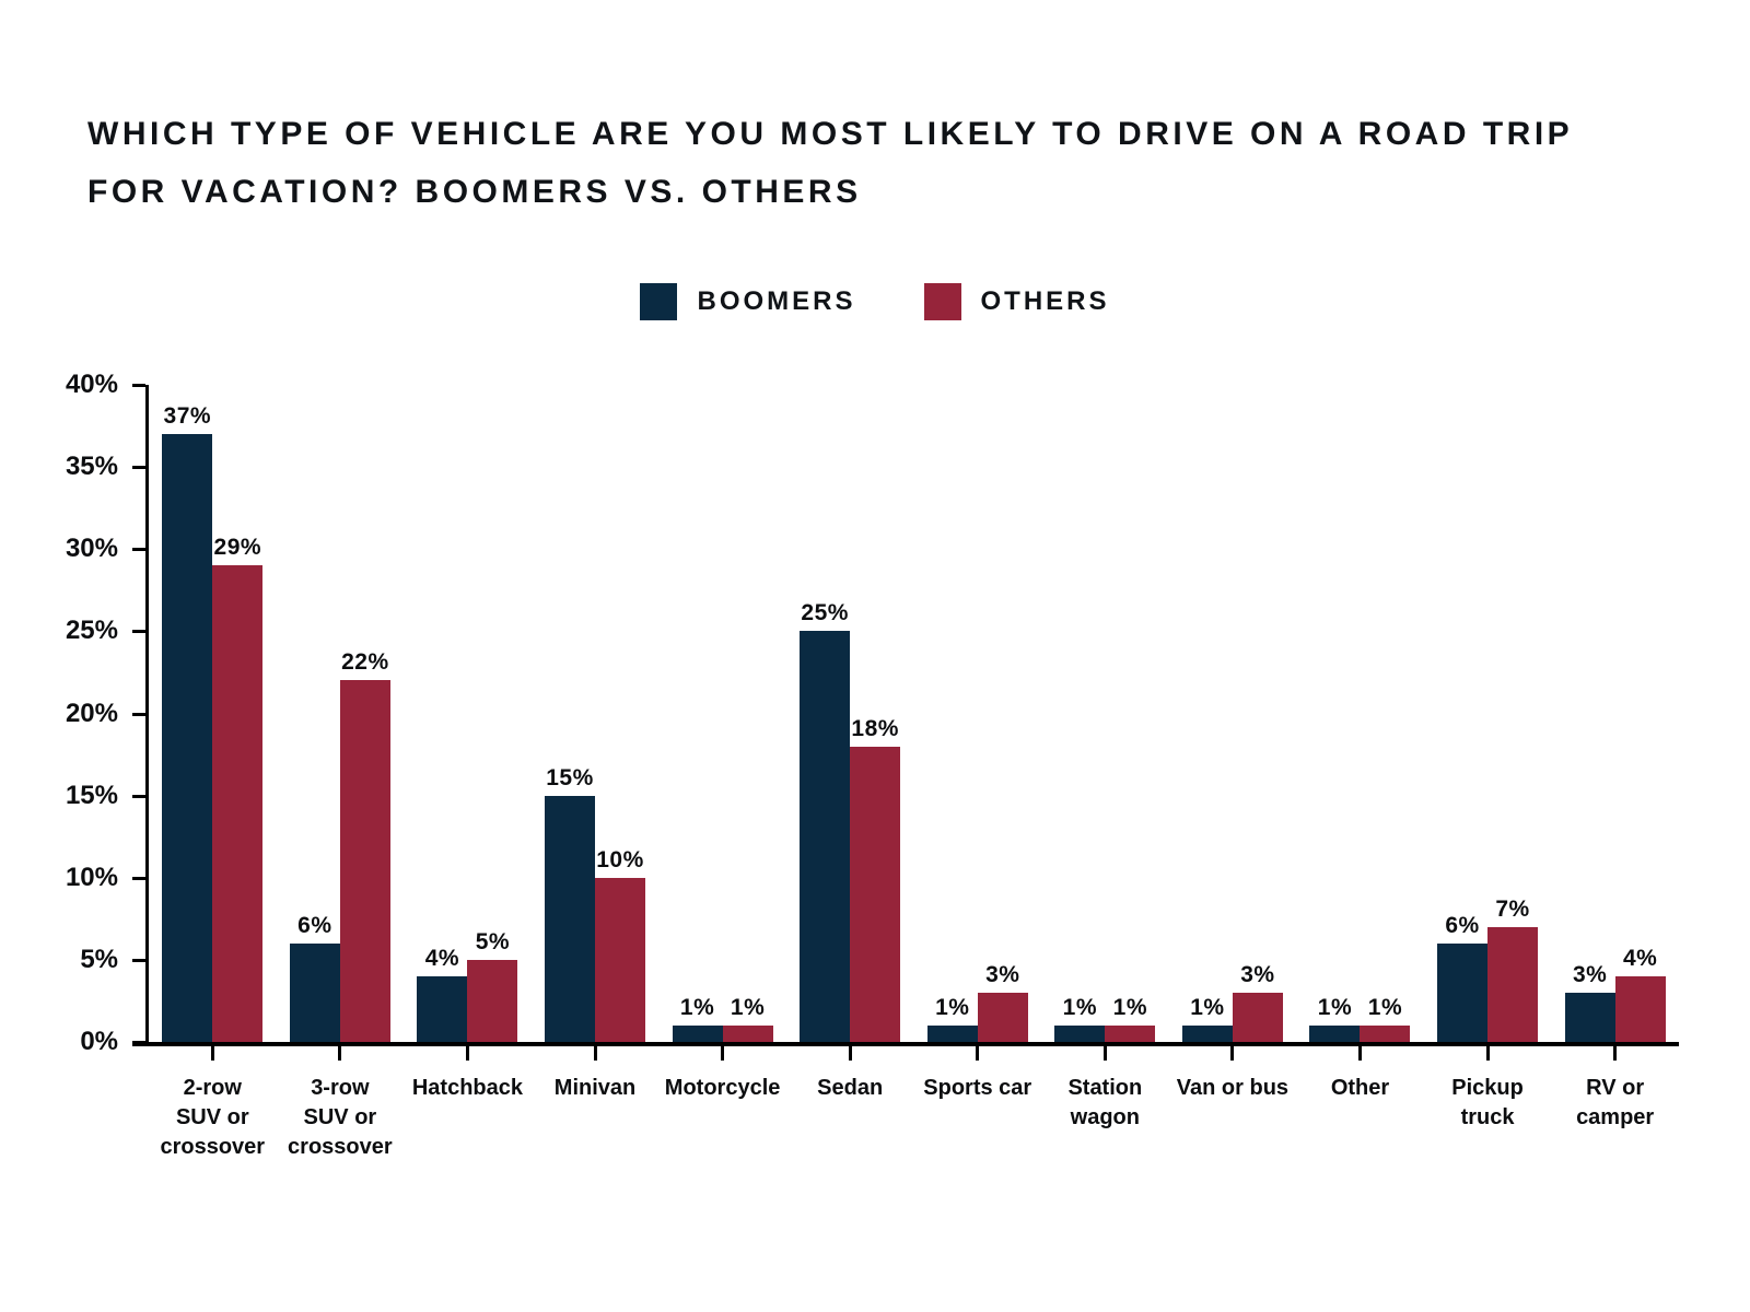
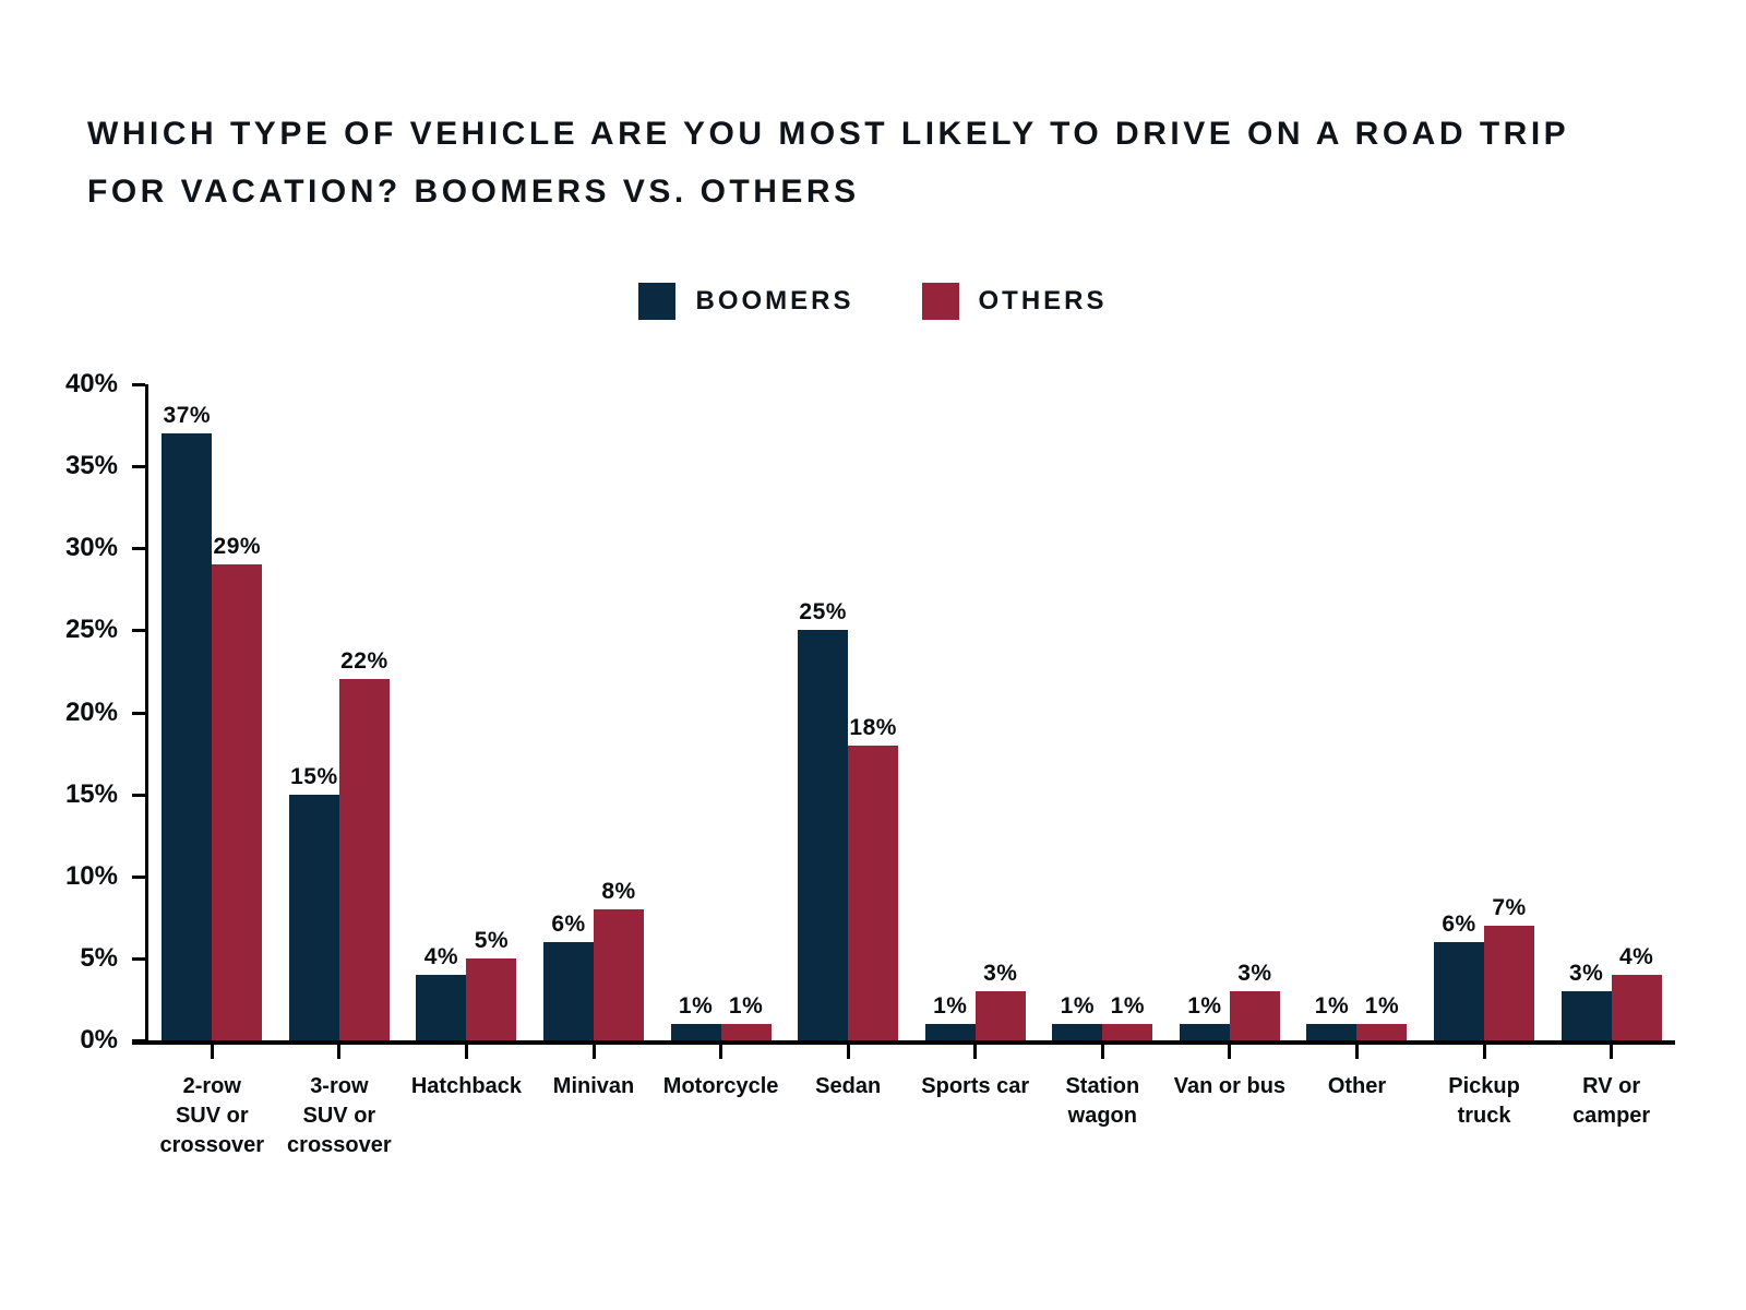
BOOMERS/3-row SUV or crossover: 6% -> 15%
BOOMERS/Minivan: 15% -> 6%
OTHERS/Minivan: 10% -> 8%
